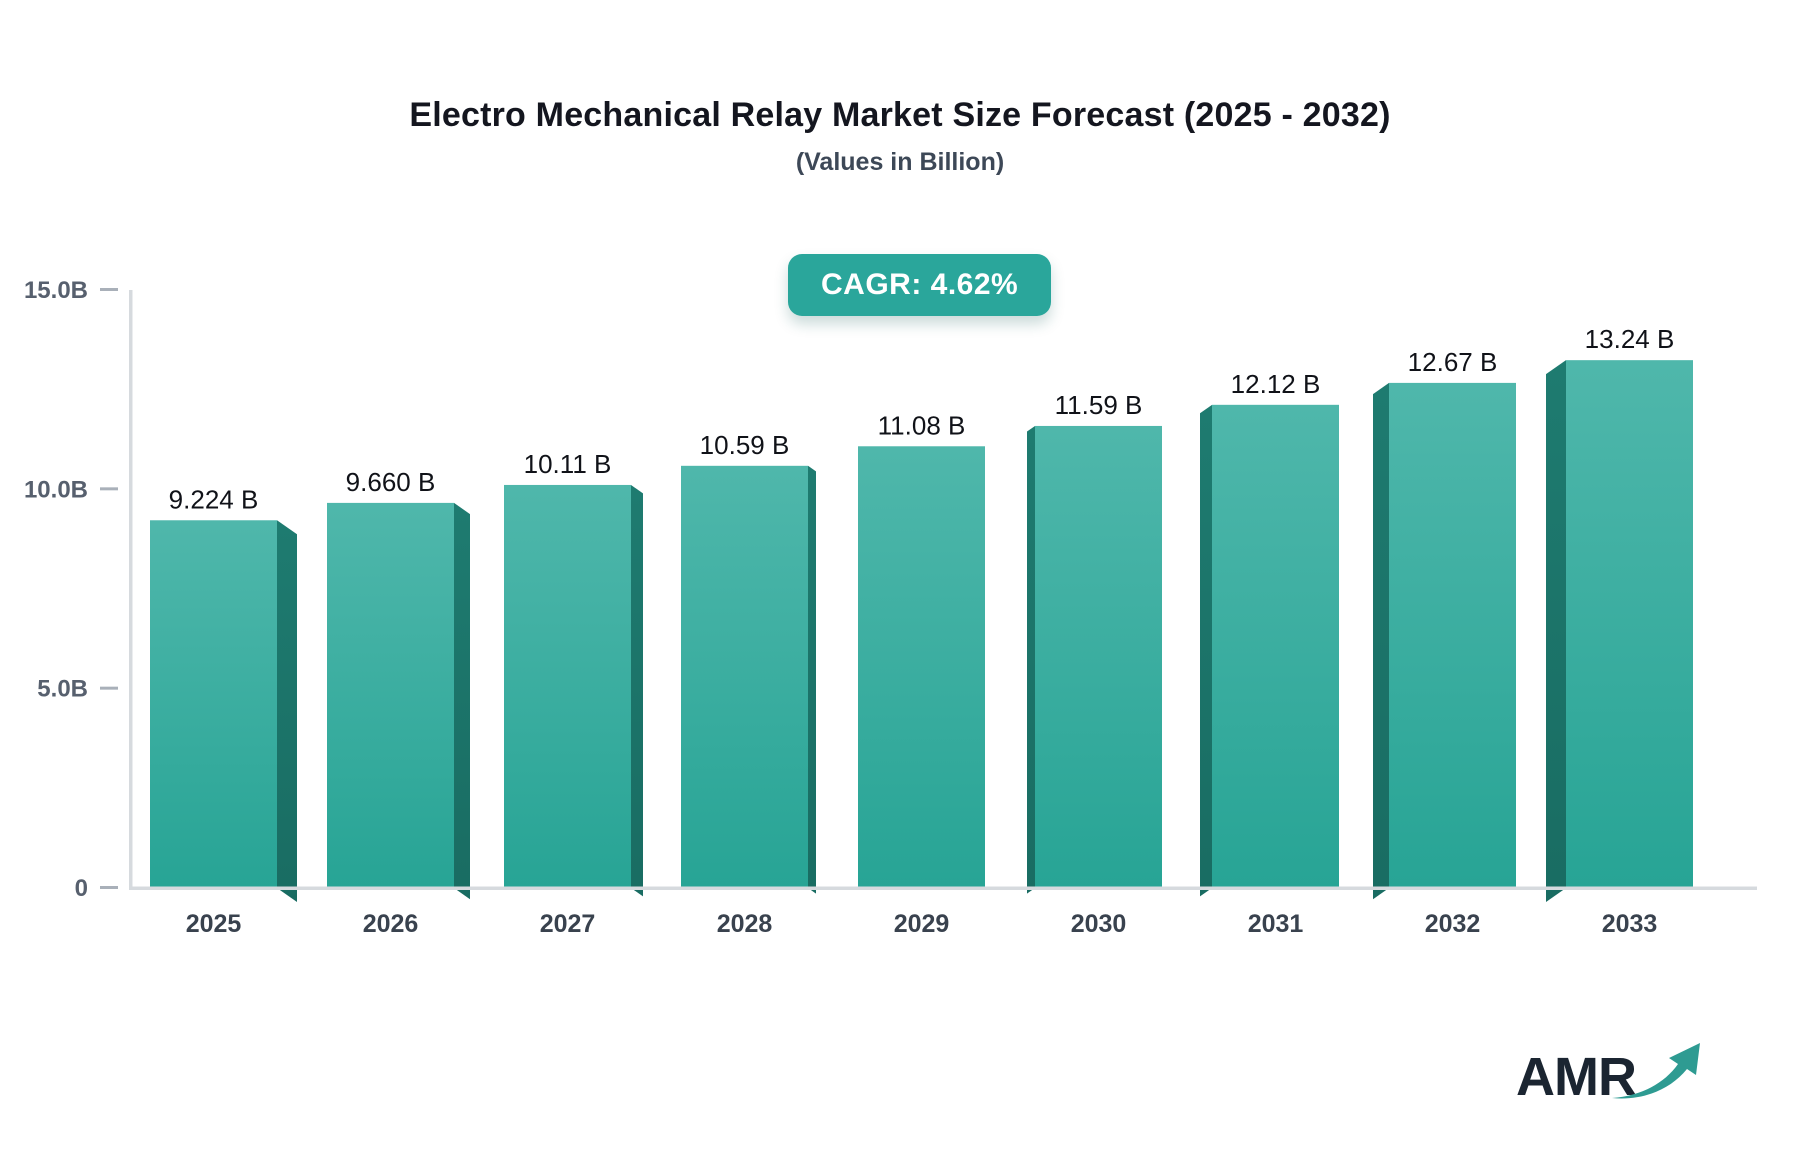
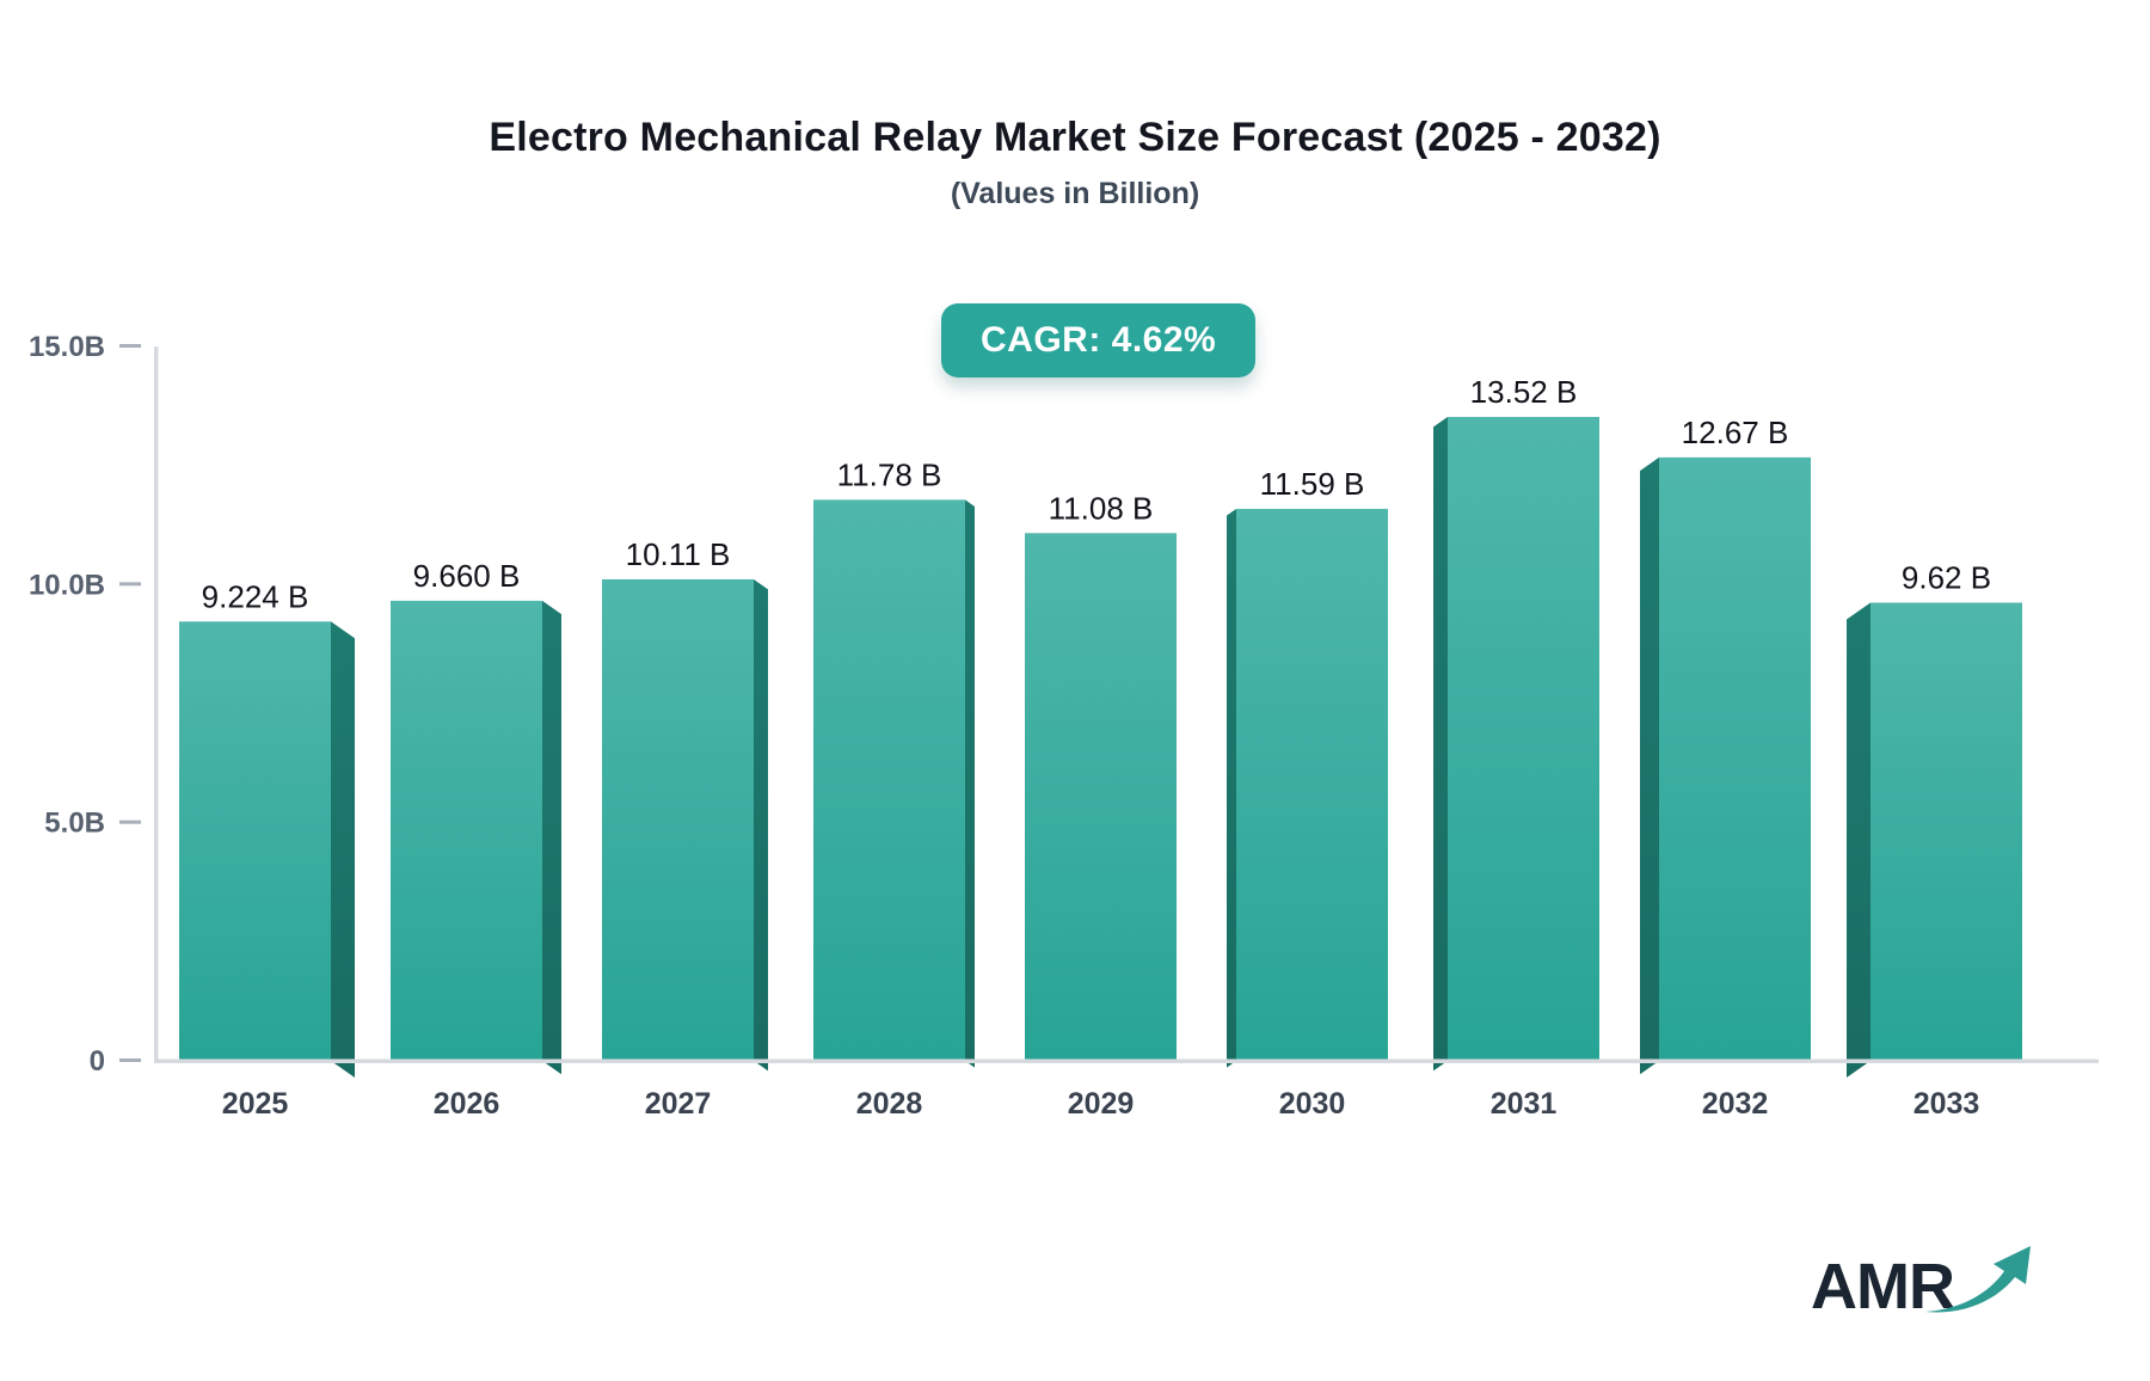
2028: 10.59 -> 11.78
2031: 12.12 -> 13.52
2033: 13.24 -> 9.62
